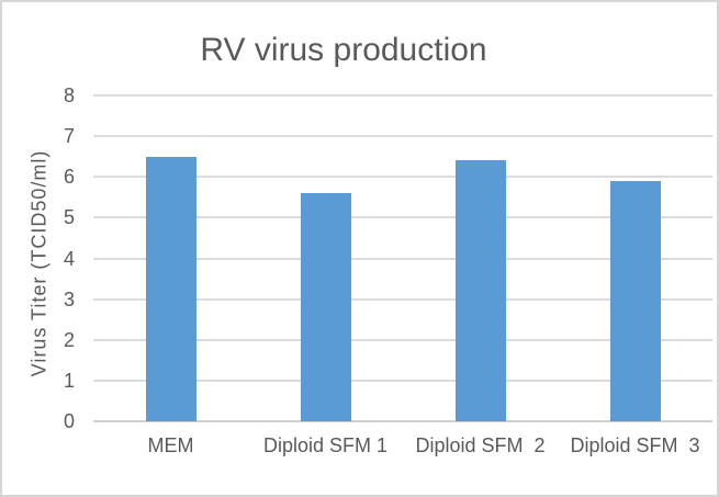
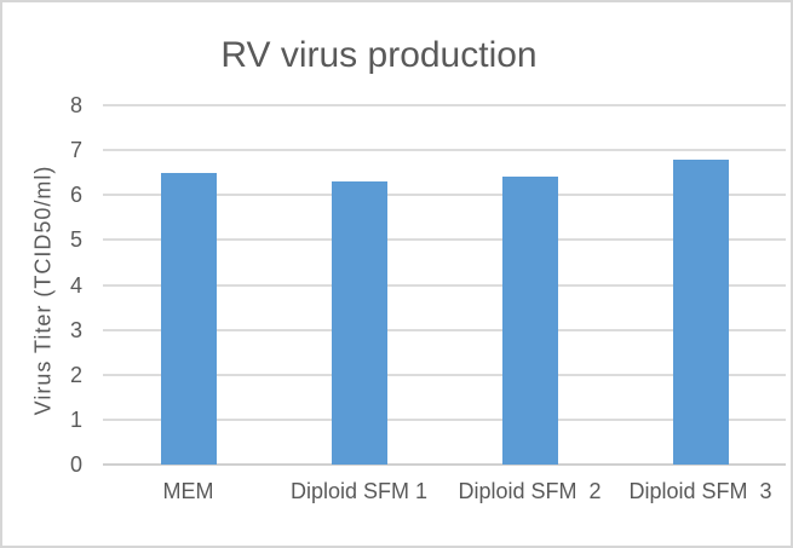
Diploid SFM 1: 5.6 -> 6.3
Diploid SFM 3: 5.9 -> 6.8
